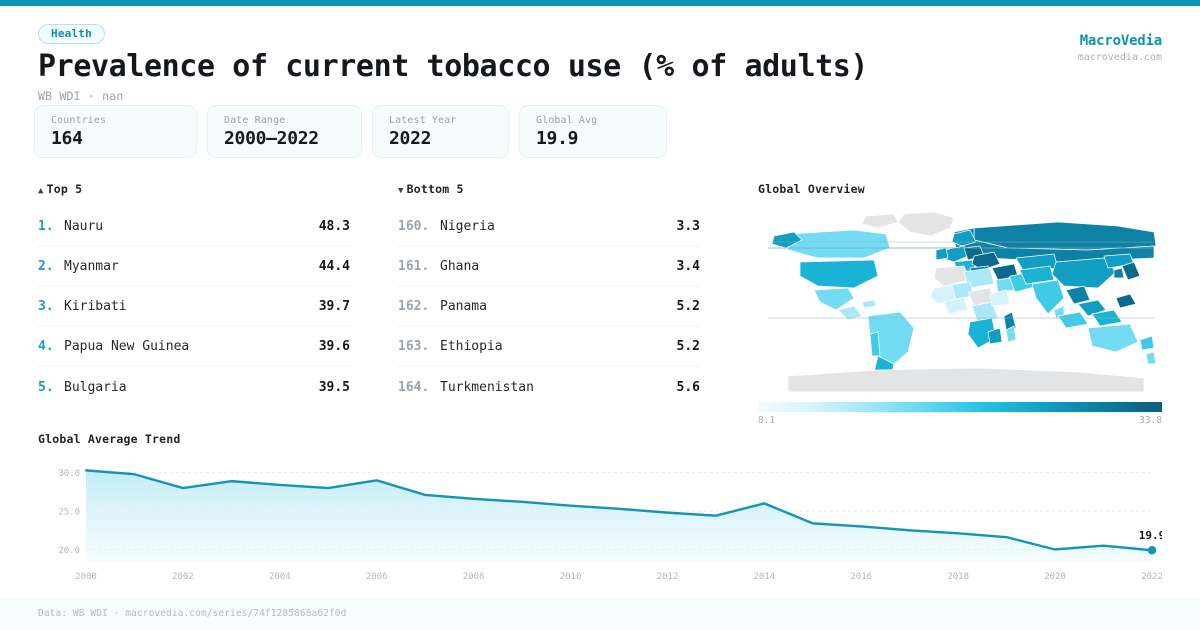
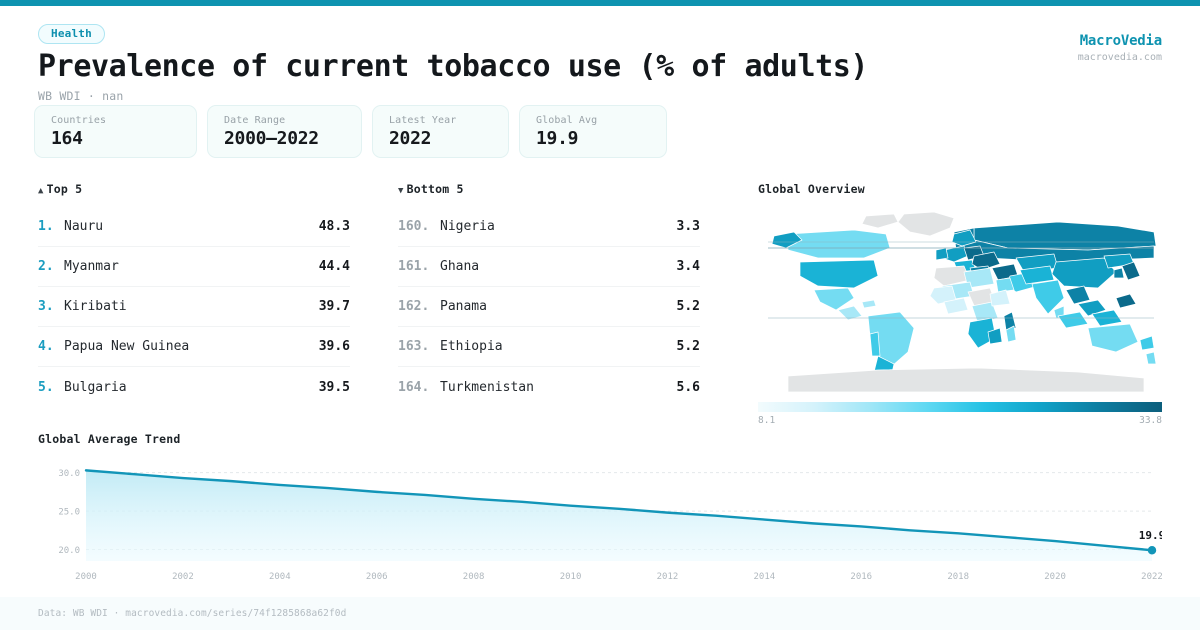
2002: 28 -> 29
2006: 29 -> 28
2014: 26 -> 24
2020: 20 -> 21
